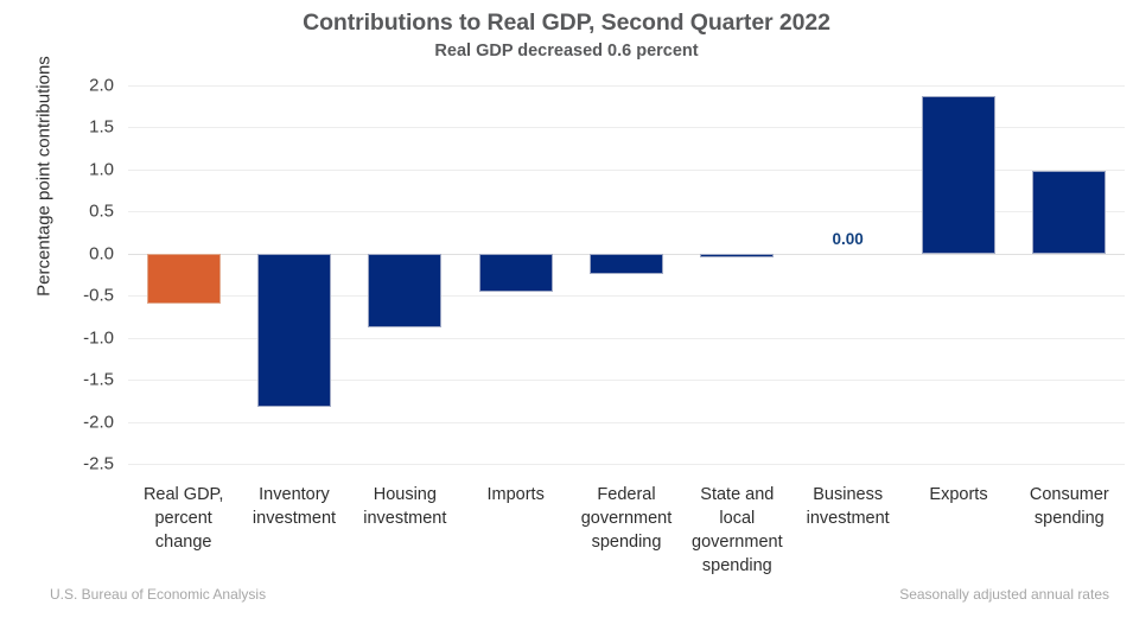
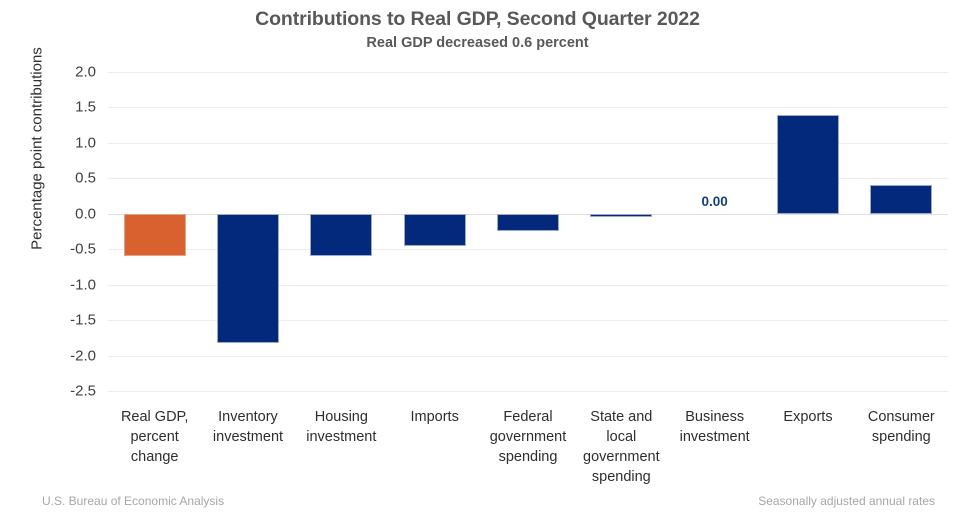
Housing investment: -0.9 -> -0.6
Exports: 1.9 -> 1.4
Consumer spending: 1.0 -> 0.4
